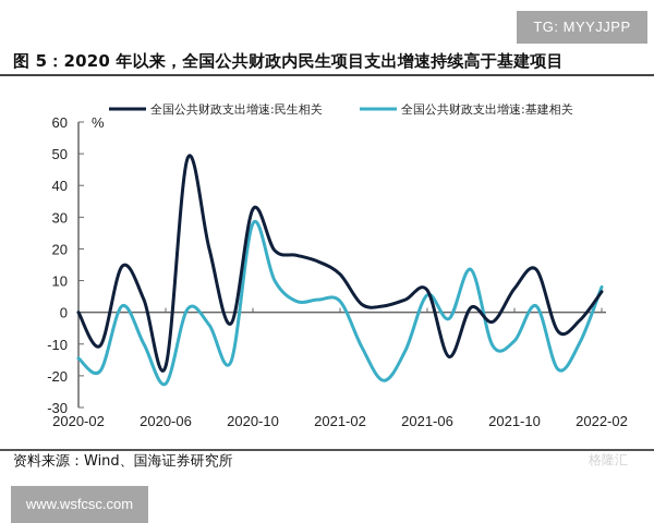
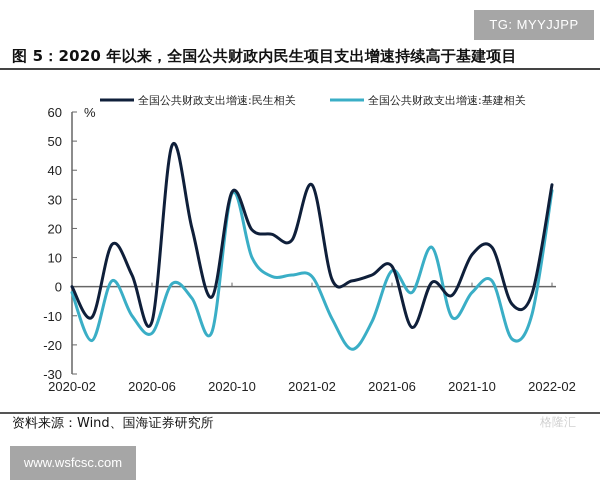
全国公共财政支出增速:基建相关/2020-02: -14 -> -2
全国公共财政支出增速:民生相关/2020-06: -17 -> -12
全国公共财政支出增速:基建相关/2020-06: -22 -> -16
全国公共财政支出增速:基建相关/2020-10: 28 -> 32
全国公共财政支出增速:民生相关/2021-02: 12 -> 35
全国公共财政支出增速:民生相关/2021-10: 8 -> 11
全国公共财政支出增速:基建相关/2021-10: -9 -> -2
全国公共财政支出增速:民生相关/2022-02: 6 -> 35
全国公共财政支出增速:基建相关/2022-02: 8 -> 33
